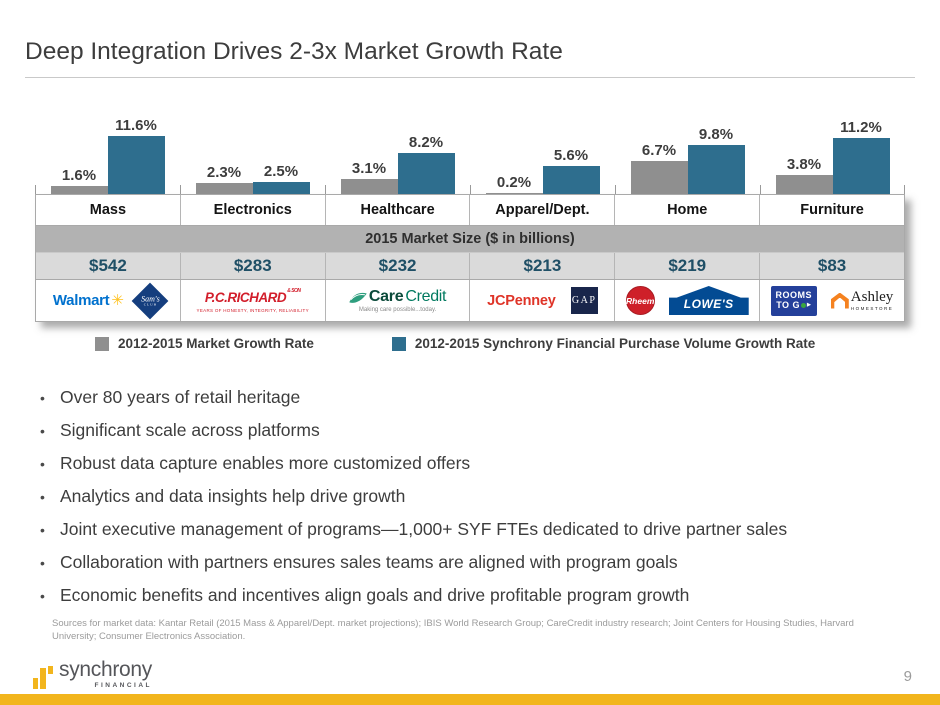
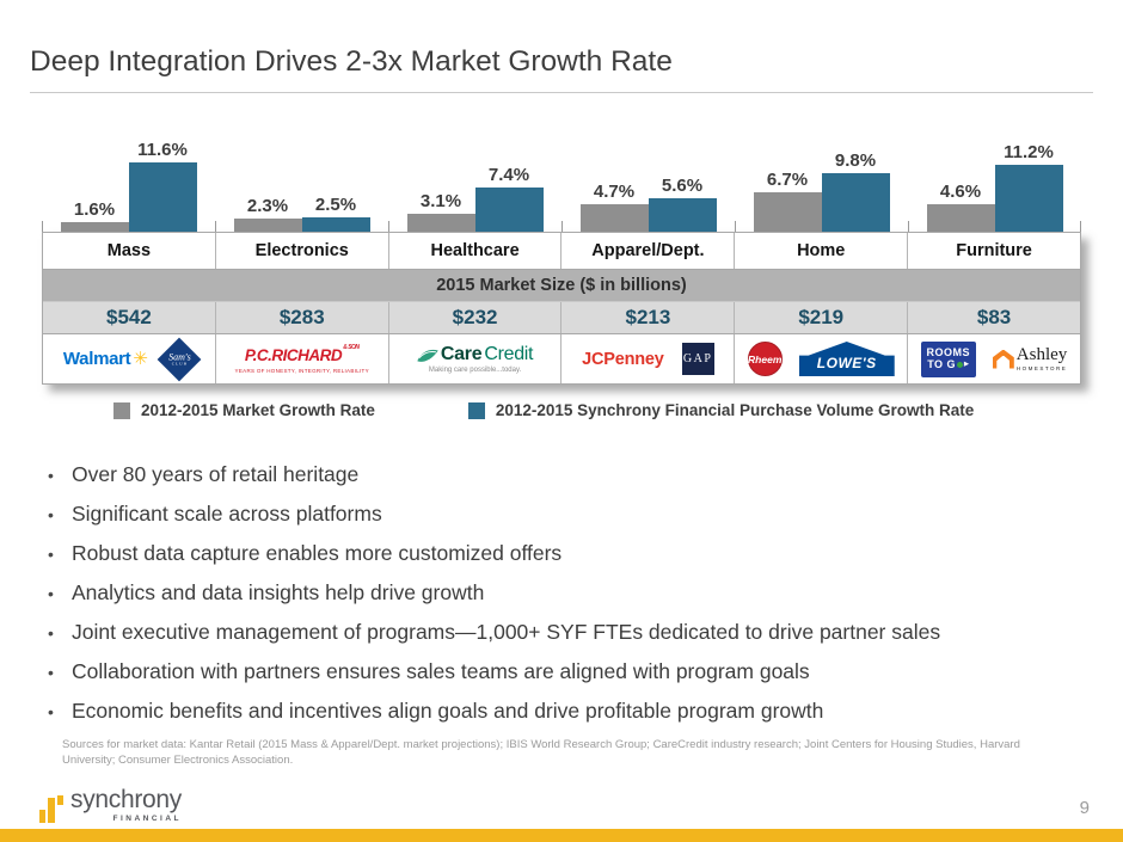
2012-2015 Synchrony Financial Purchase Volume Growth Rate/Healthcare: 8.2% -> 7.4%
2012-2015 Market Growth Rate/Apparel/Dept.: 0.2% -> 4.7%
2012-2015 Market Growth Rate/Furniture: 3.8% -> 4.6%
